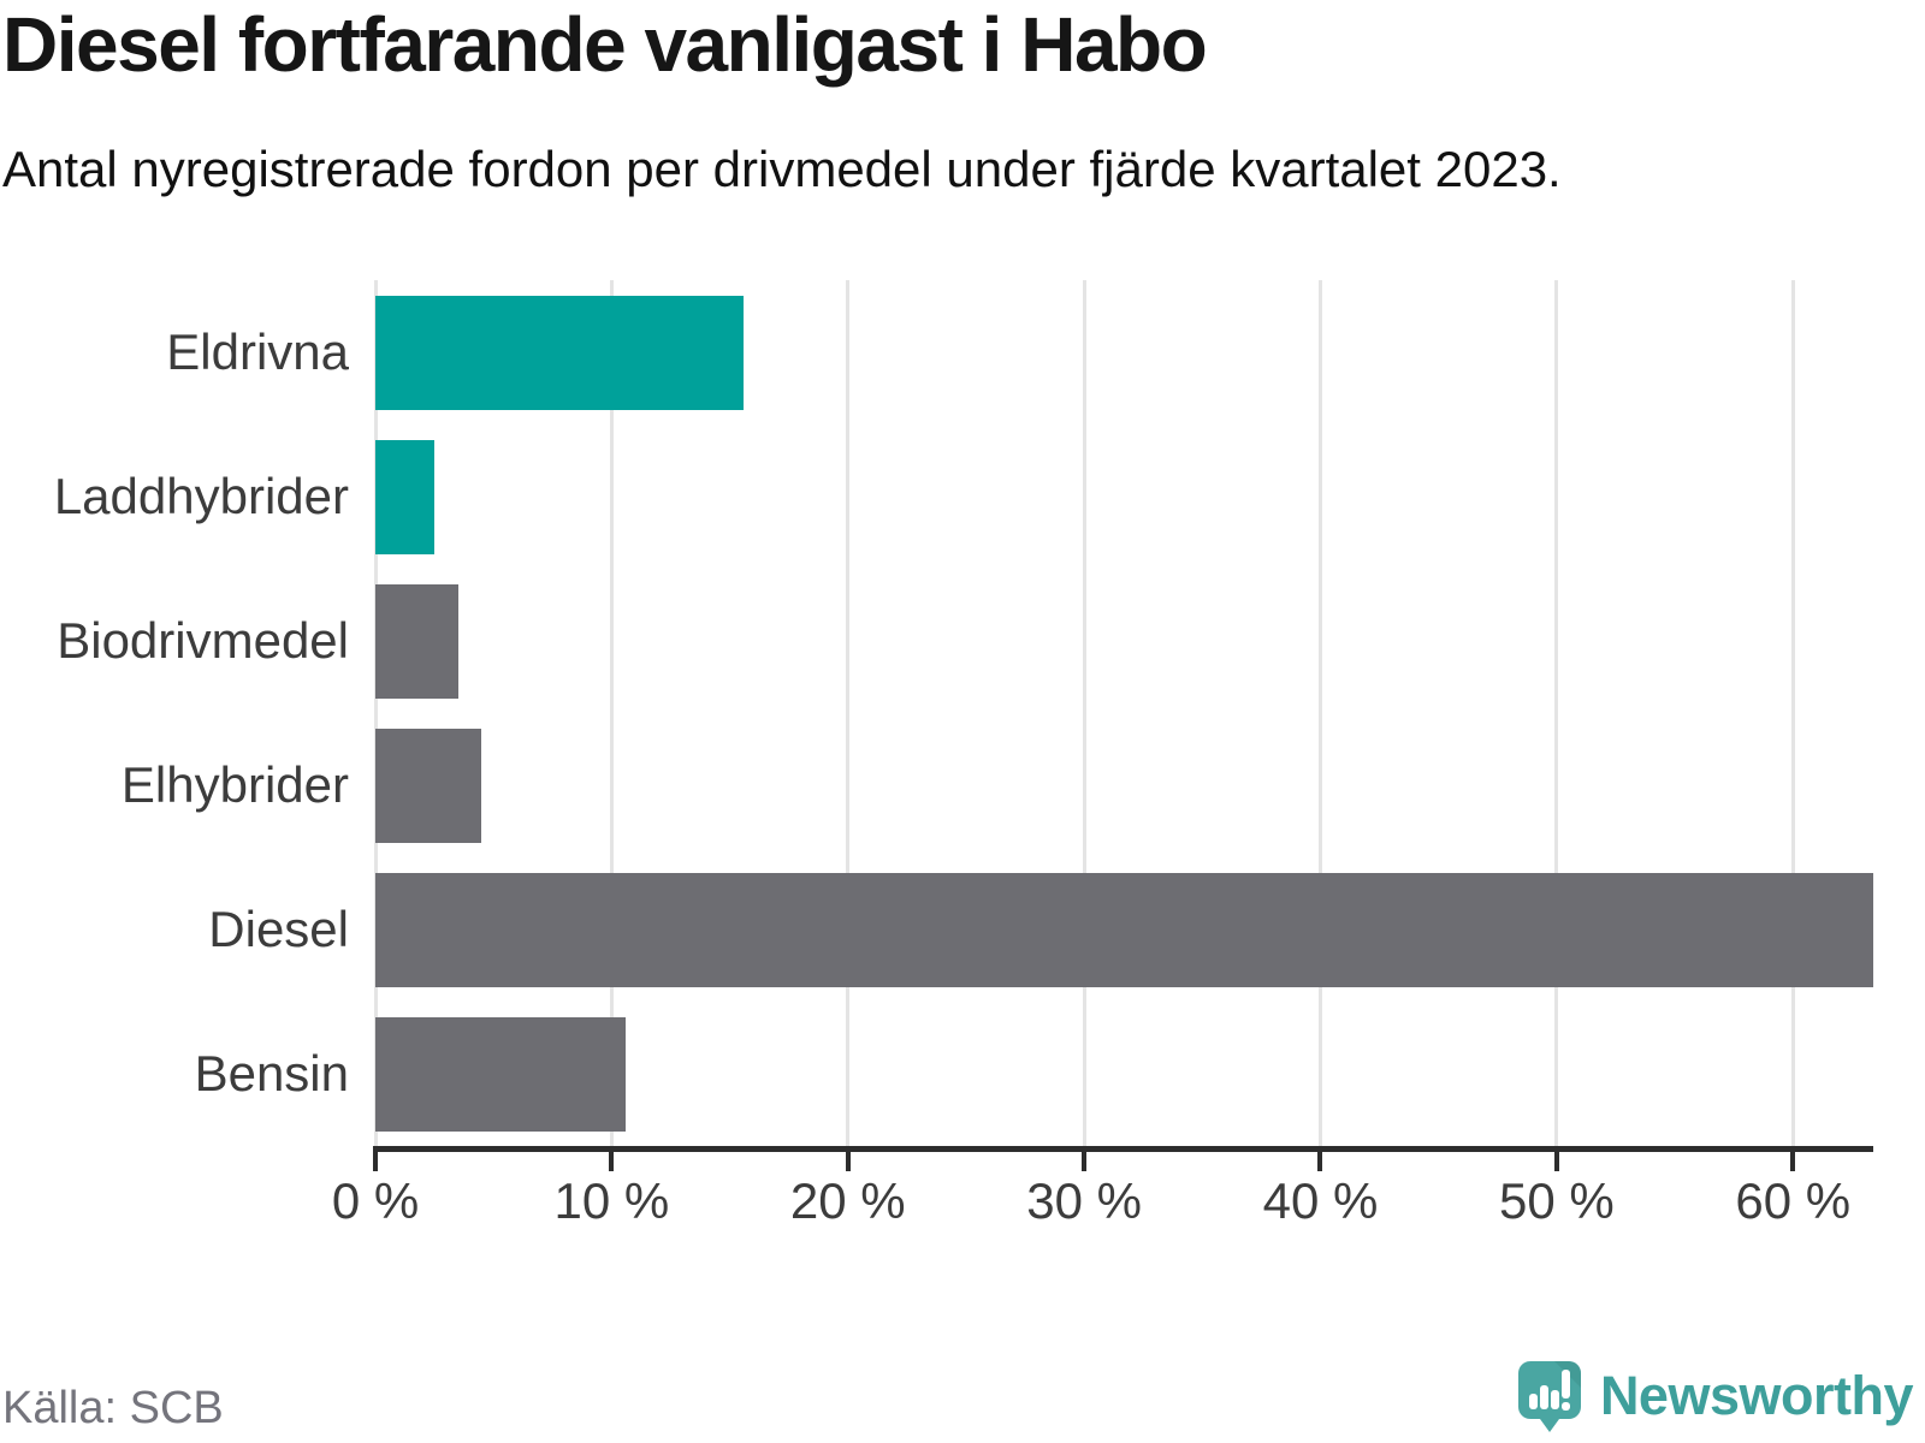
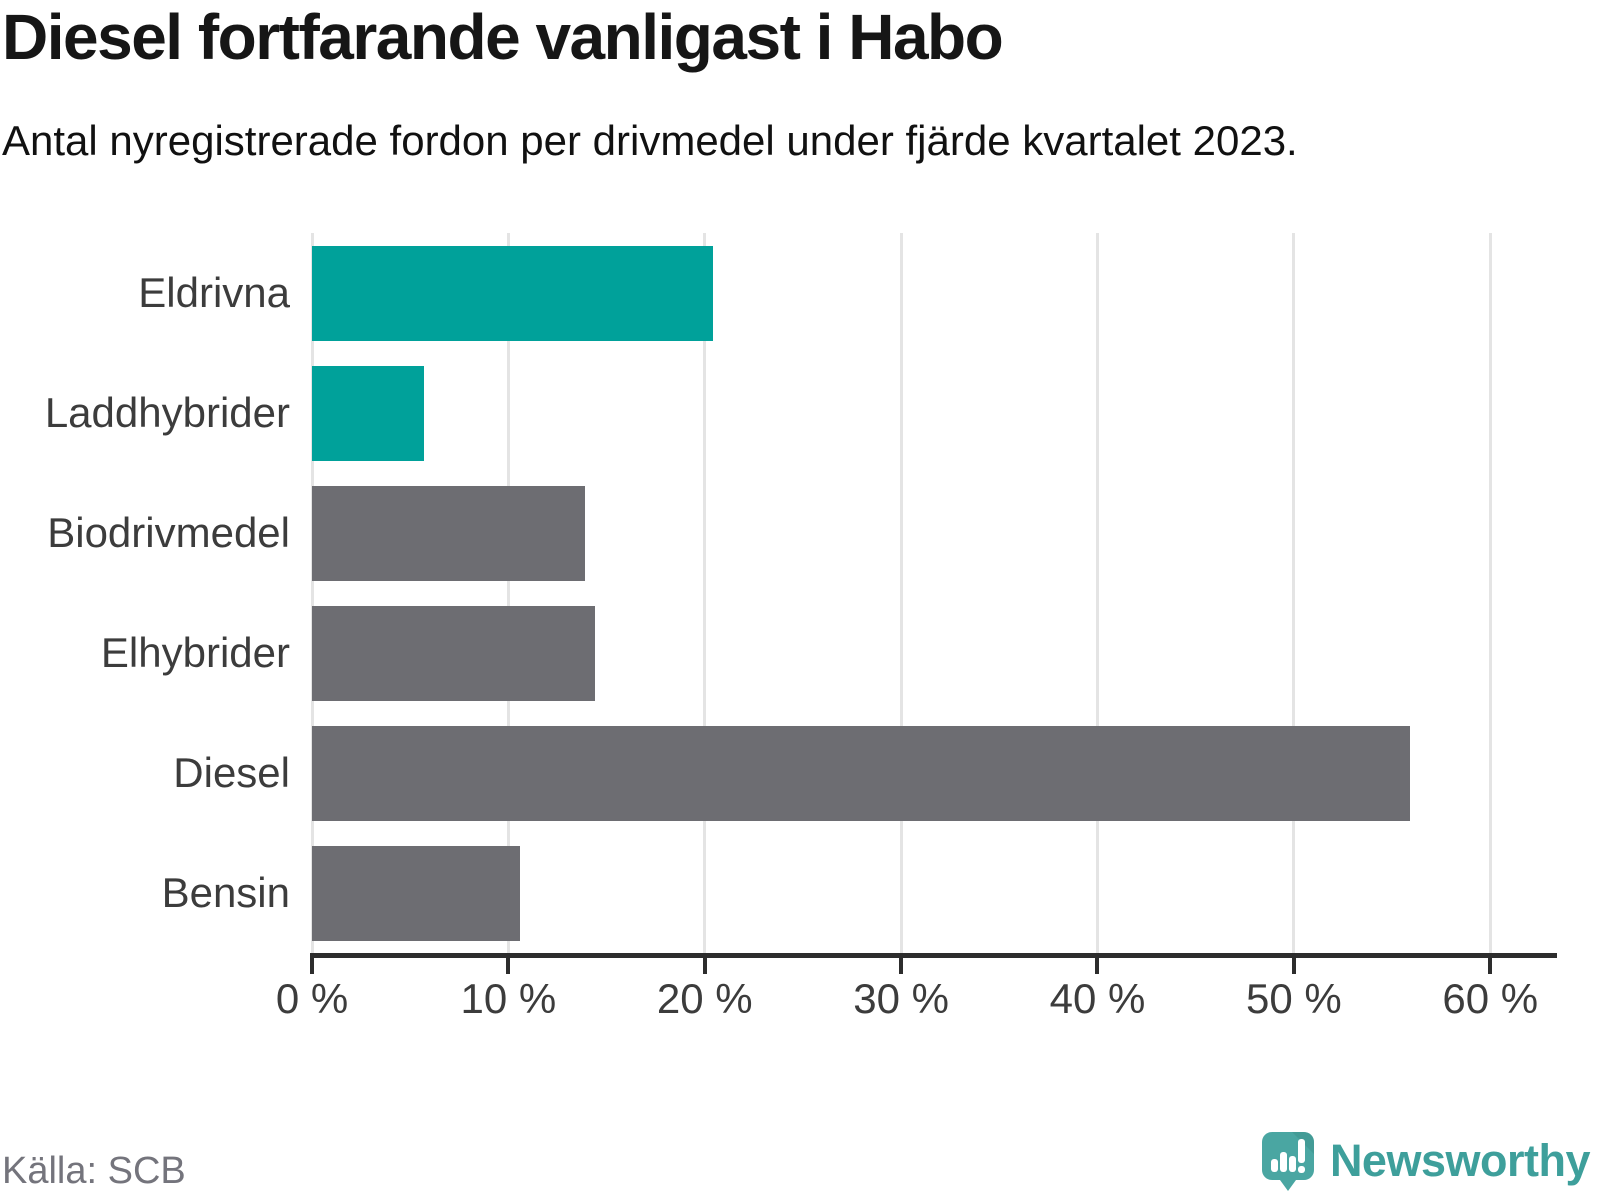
Eldrivna: 15.6% -> 20.4%
Laddhybrider: 2.5% -> 5.7%
Biodrivmedel: 3.5% -> 13.9%
Elhybrider: 4.5% -> 14.4%
Diesel: 63.4% -> 55.9%
